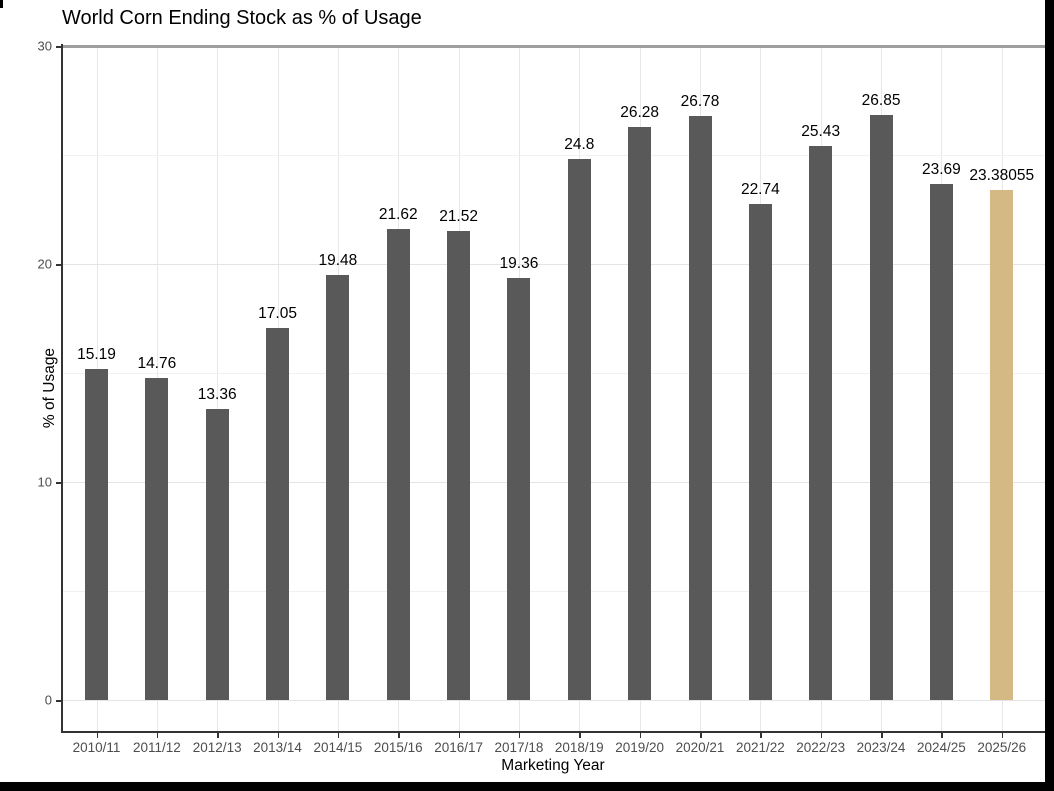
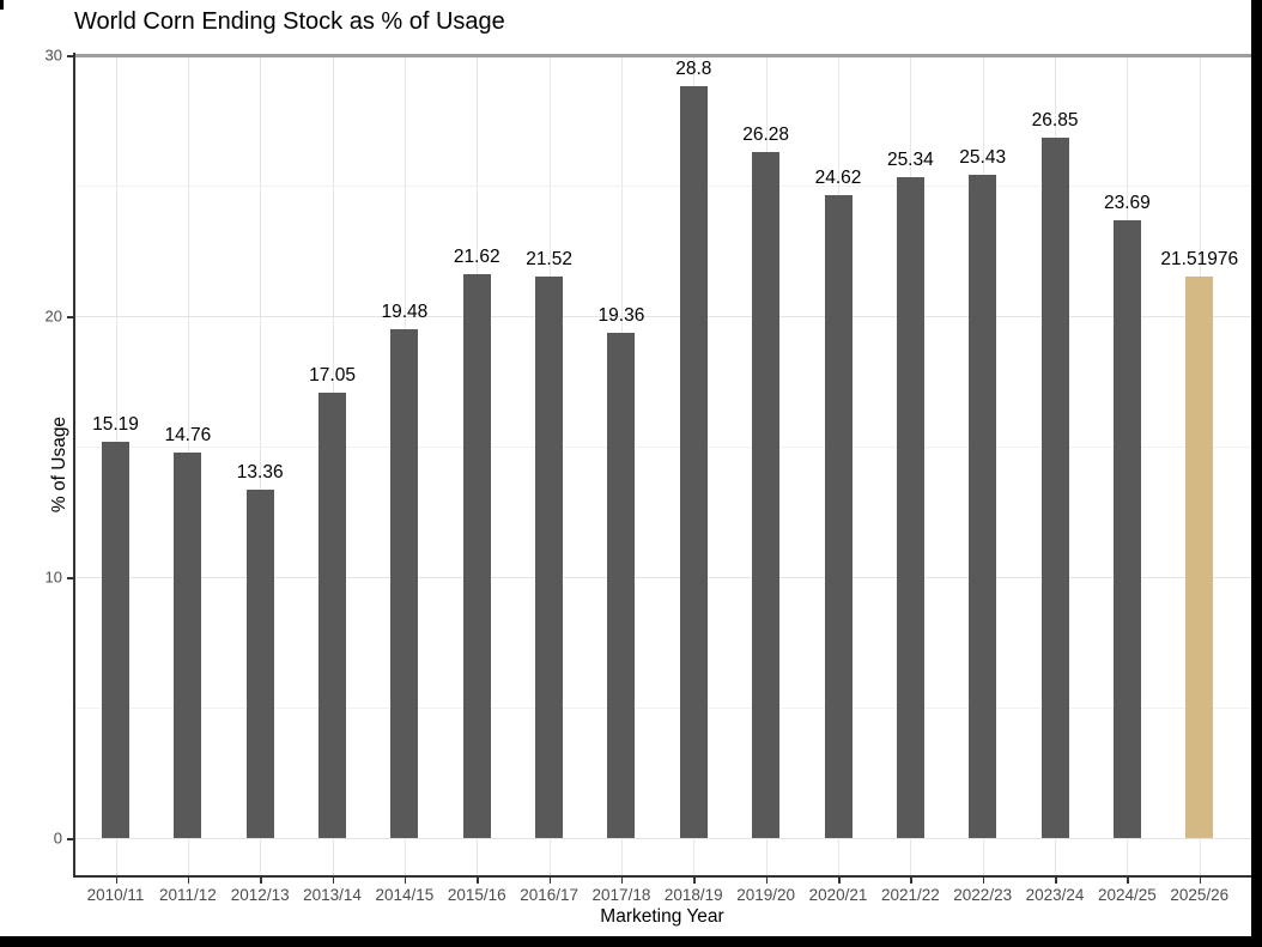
2018/19: 24.8 -> 28.8
2020/21: 26.78 -> 24.62
2021/22: 22.74 -> 25.34
2025/26: 23.38055 -> 21.51976
